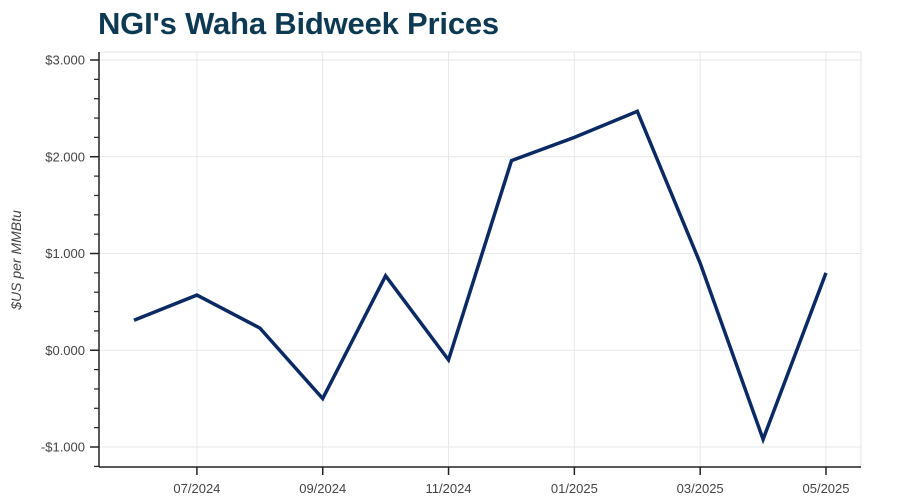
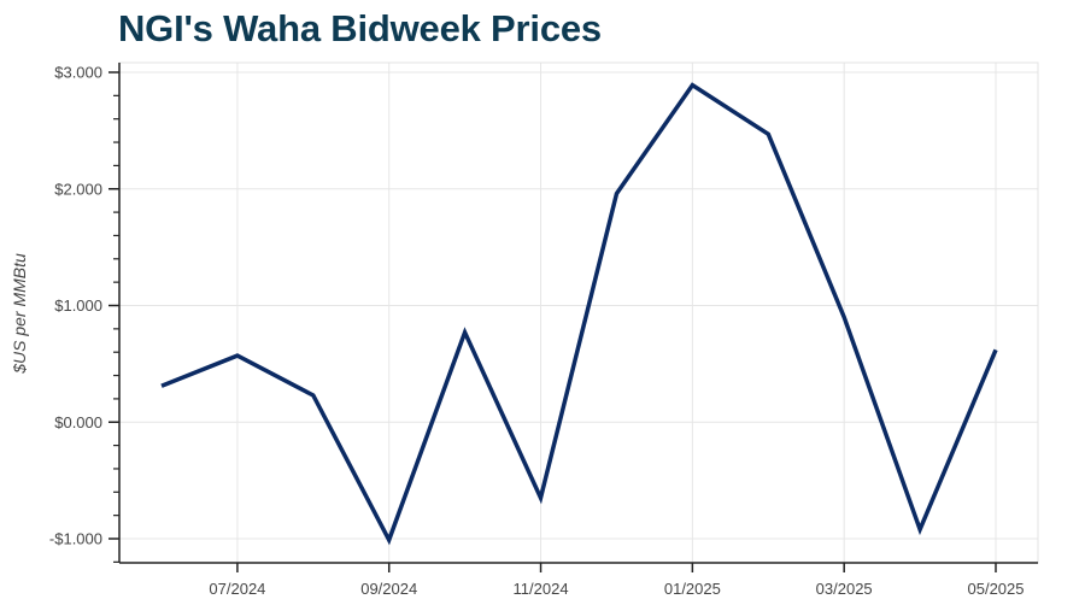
09/2024: -$0.5 -> -$1.0
11/2024: -$0.1 -> -$0.7
01/2025: $2.2 -> $2.9
05/2025: $0.8 -> $0.6
